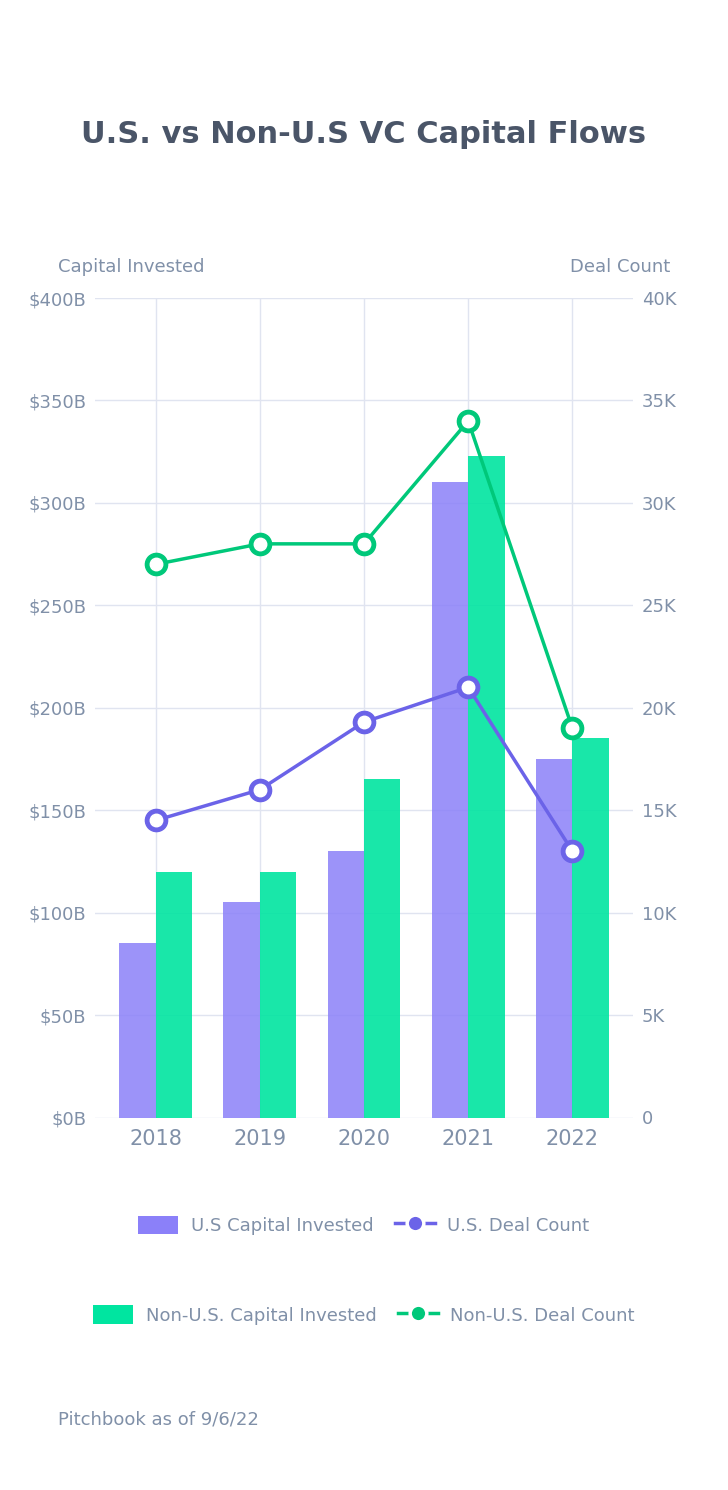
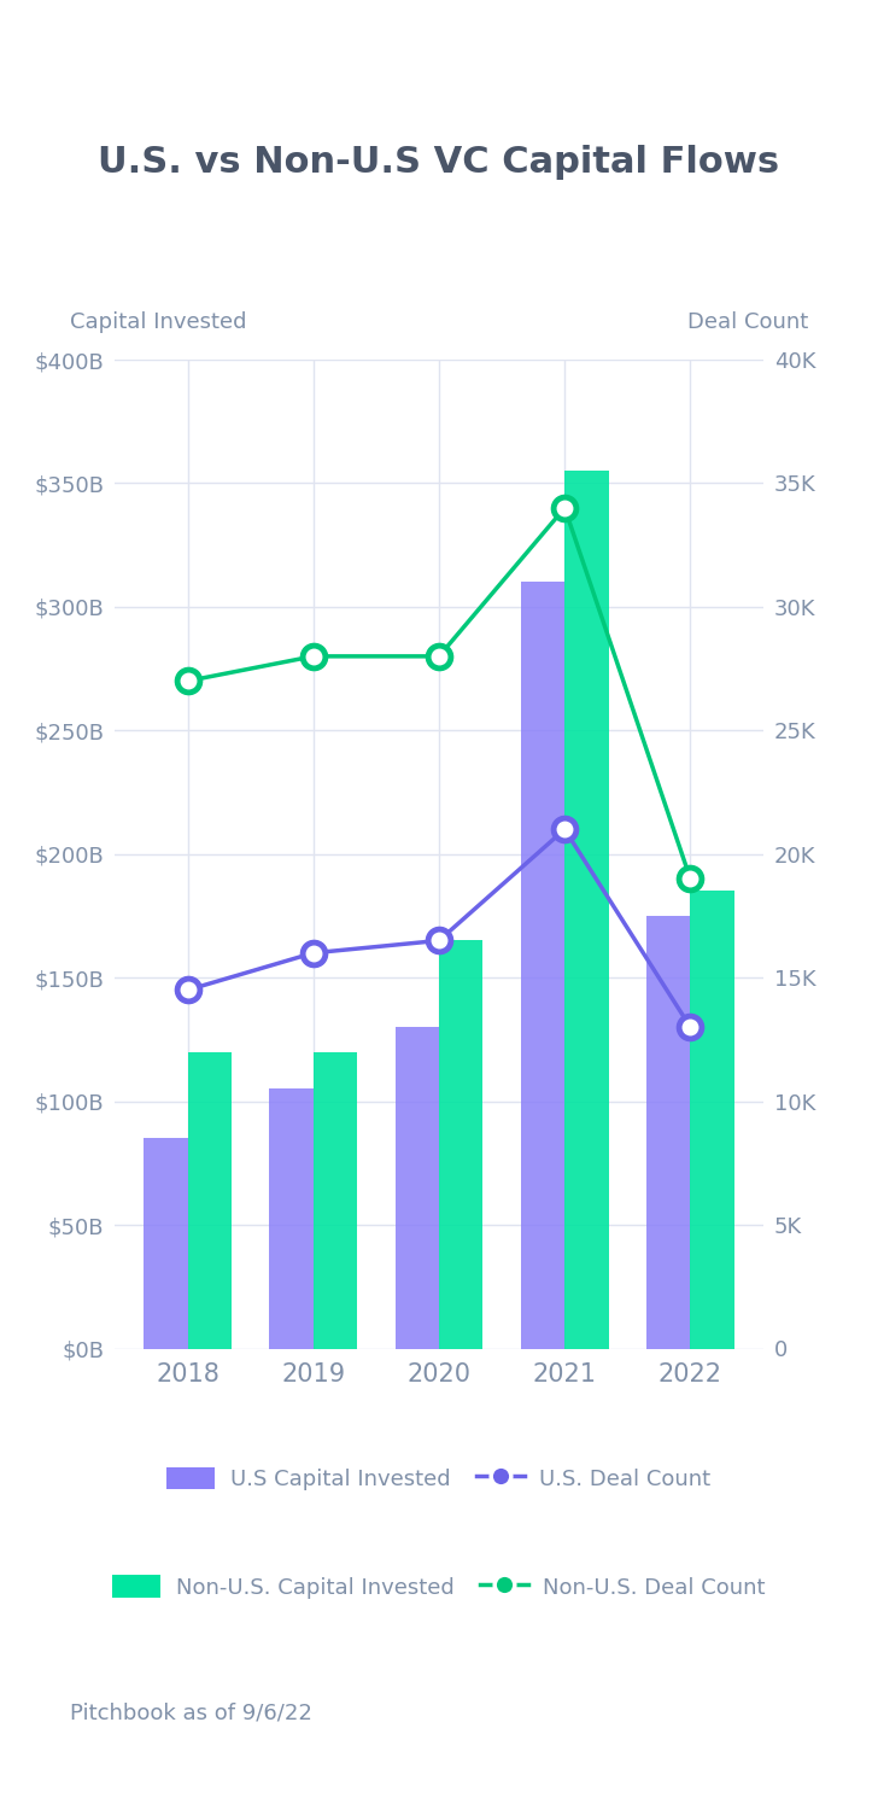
U.S. Deal Count/2020: 19.3K -> 16.5K
Non-U.S. Capital Invested/2021: $323B -> $355B
